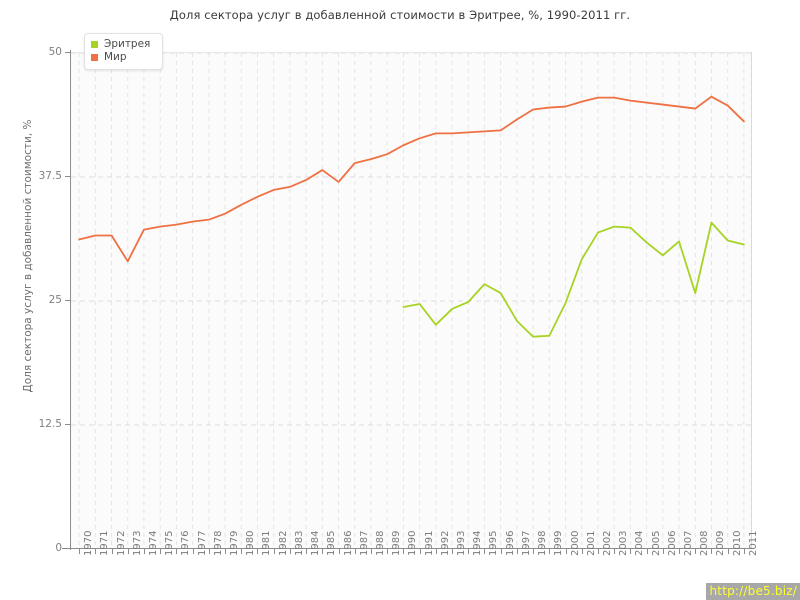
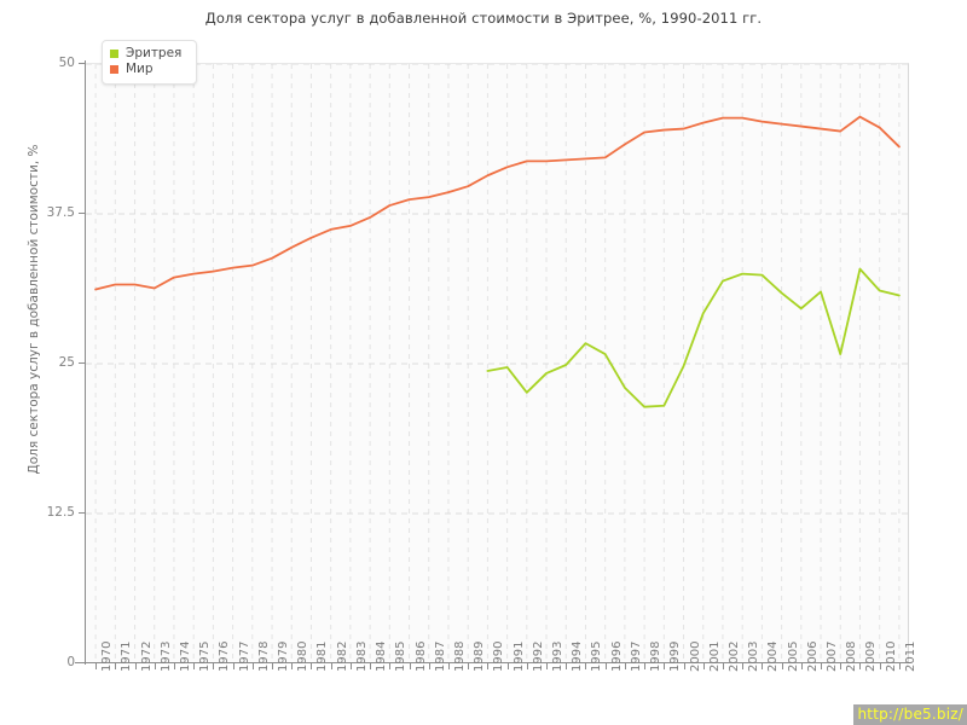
Мир/1973: 29 -> 31
Мир/1986: 37 -> 39
